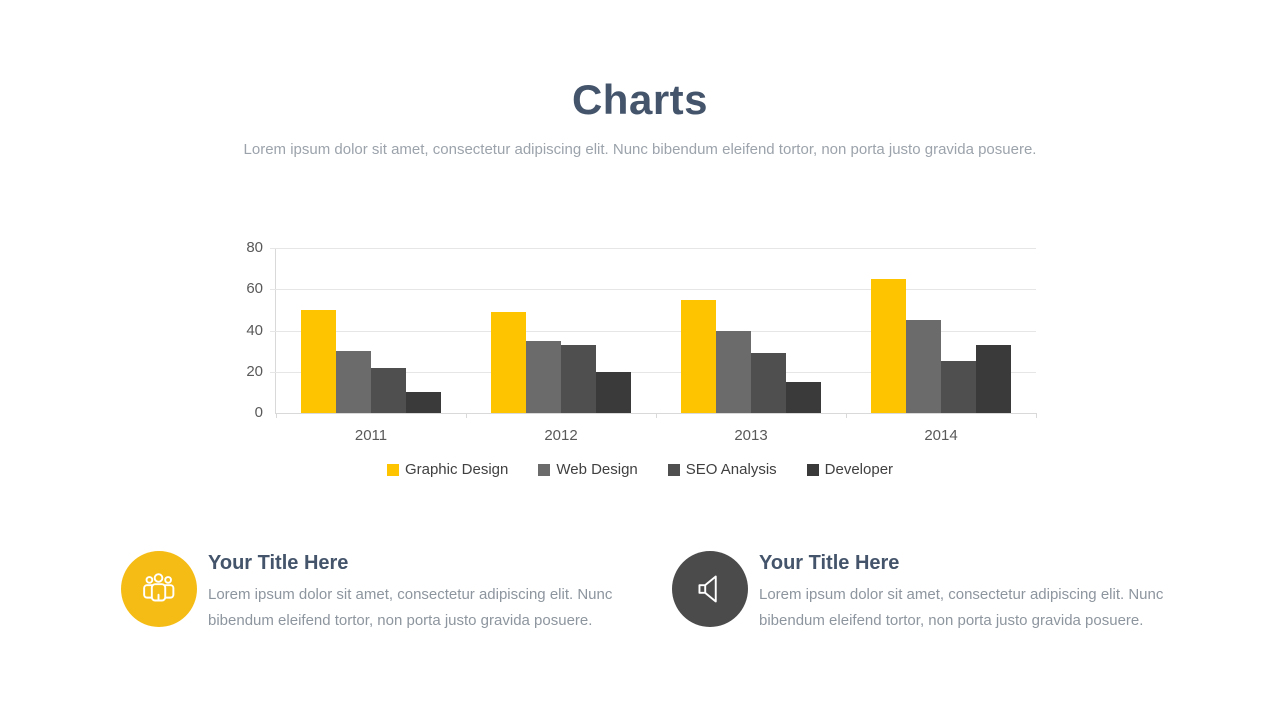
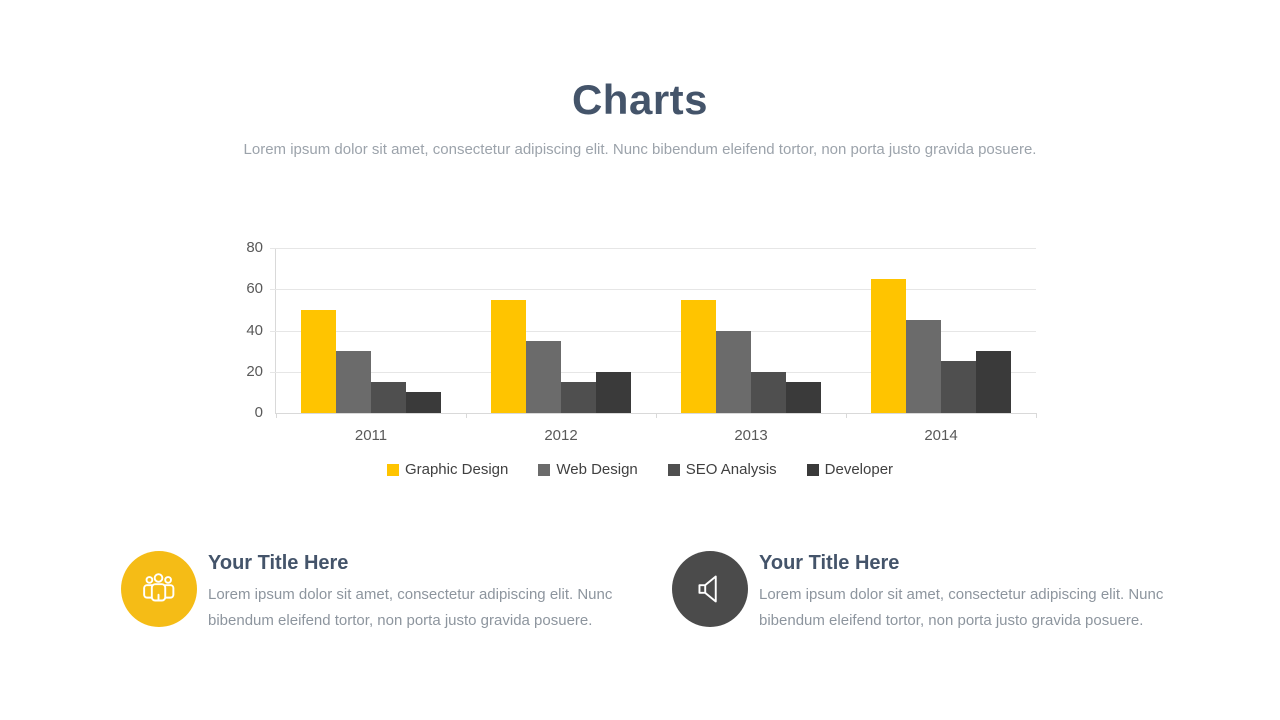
SEO Analysis/2011: 22 -> 15
Graphic Design/2012: 49 -> 55
SEO Analysis/2012: 33 -> 15
SEO Analysis/2013: 29 -> 20
Developer/2014: 33 -> 30
